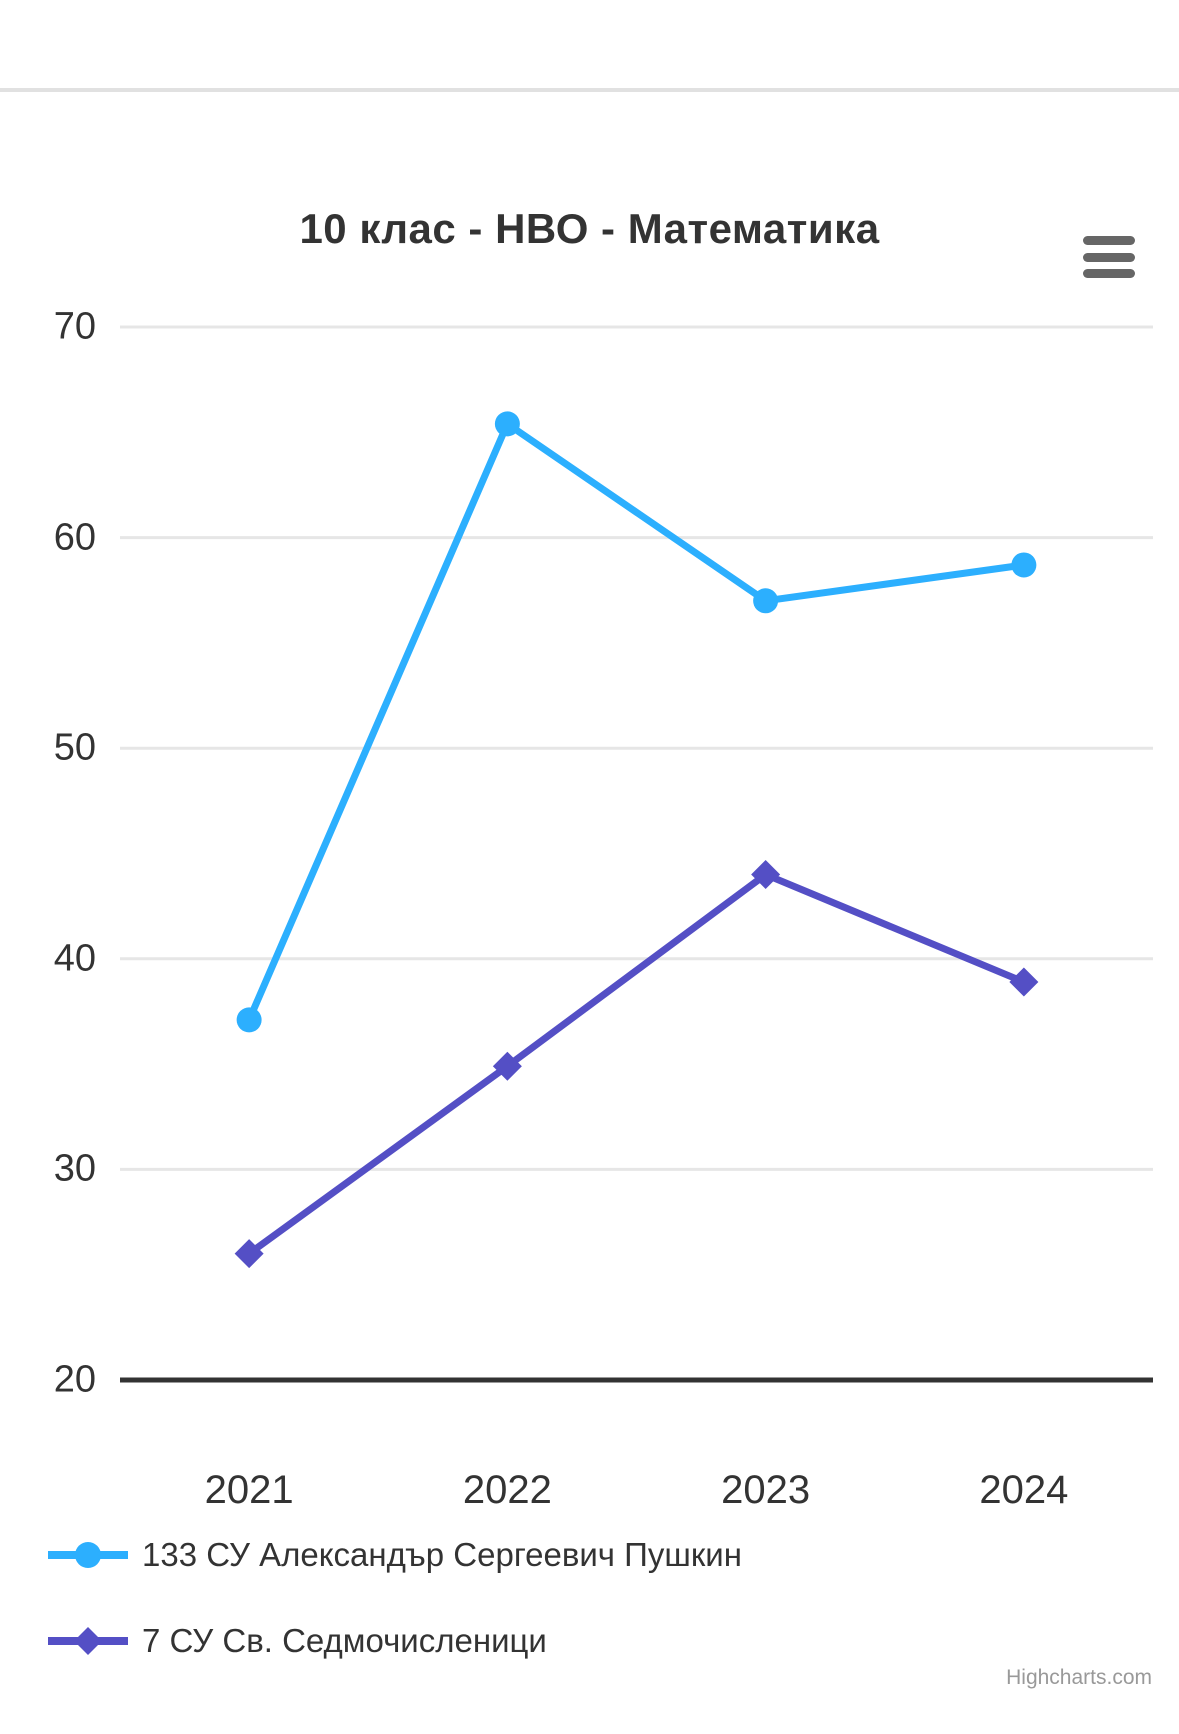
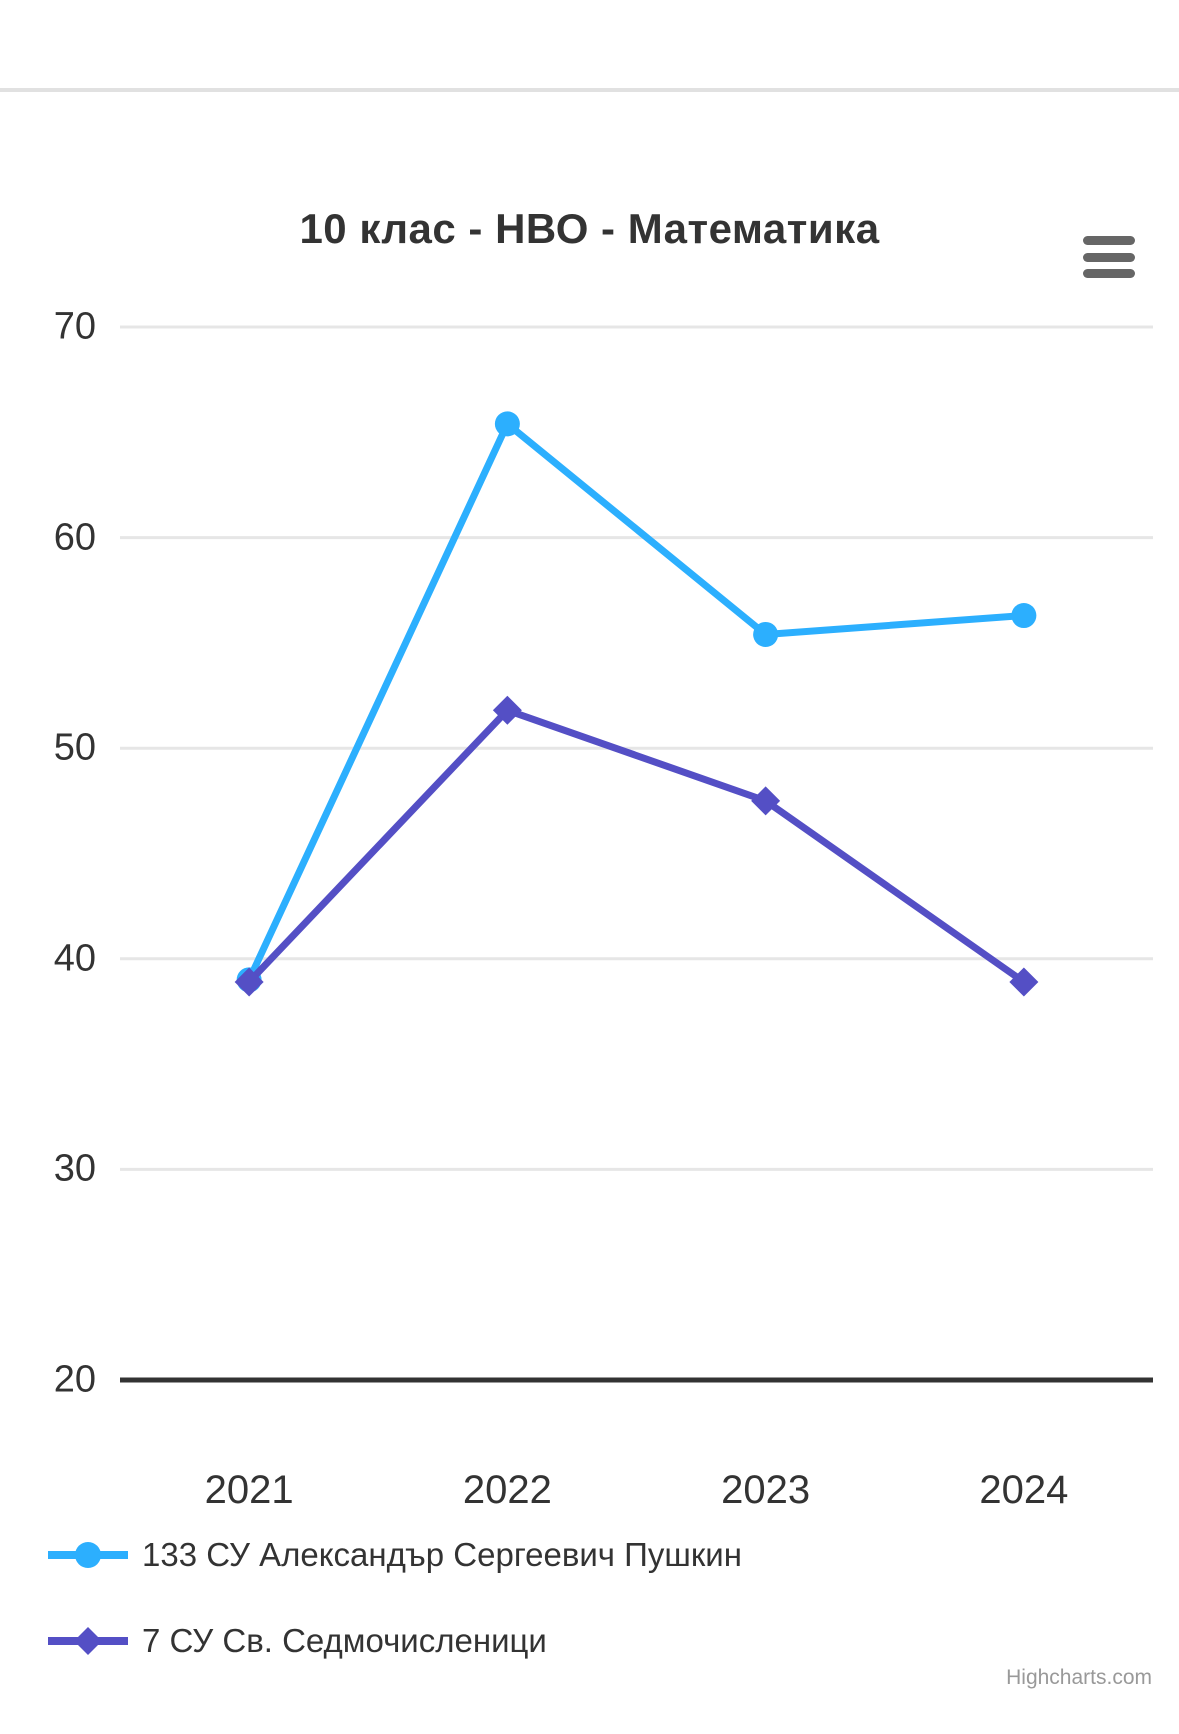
133 СУ Александър Сергеевич Пушкин/2021: 37.1 -> 39.0
7 СУ Св. Седмочисленици/2021: 26.0 -> 38.9
7 СУ Св. Седмочисленици/2022: 34.9 -> 51.8
133 СУ Александър Сергеевич Пушкин/2023: 57.0 -> 55.4
7 СУ Св. Седмочисленици/2023: 44.0 -> 47.5
133 СУ Александър Сергеевич Пушкин/2024: 58.7 -> 56.3
